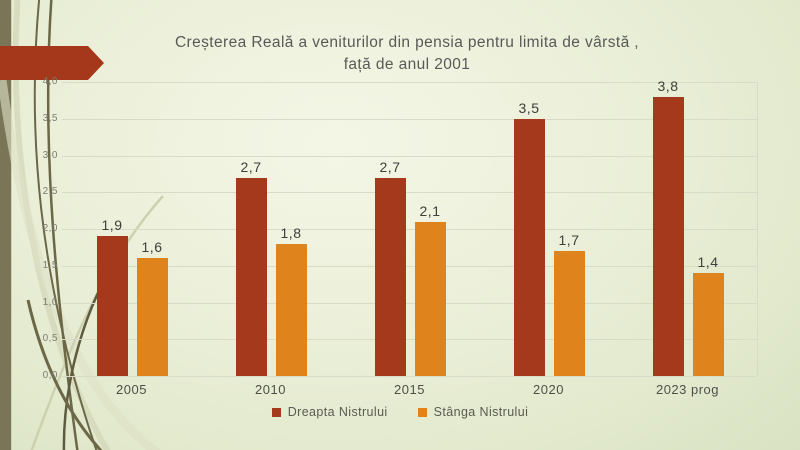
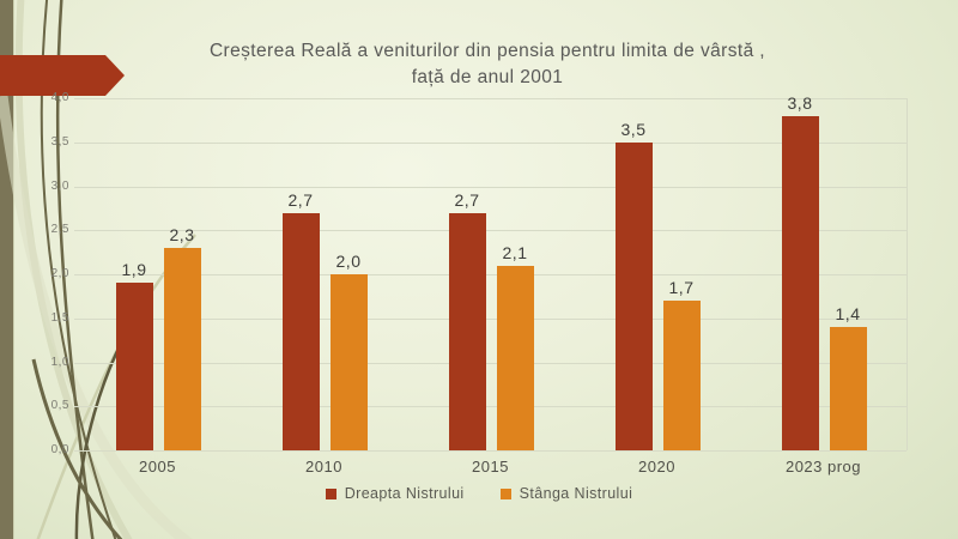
Stânga Nistrului/2005: 1,6 -> 2,3
Stânga Nistrului/2010: 1,8 -> 2,0
